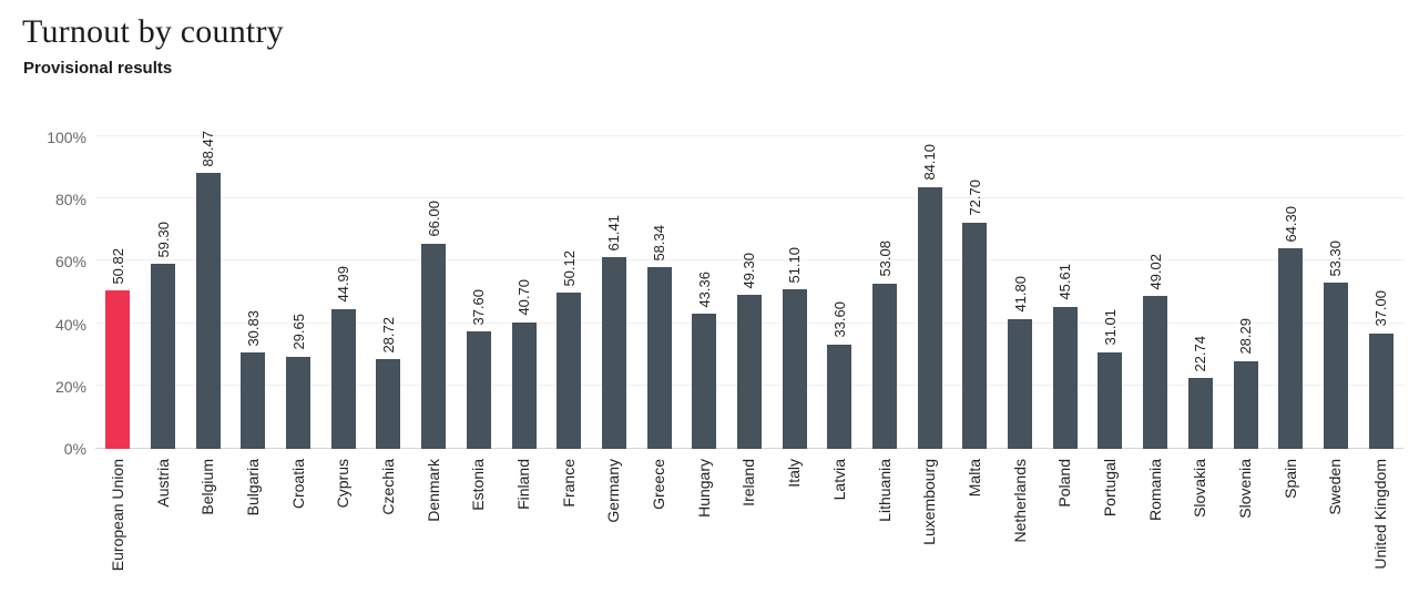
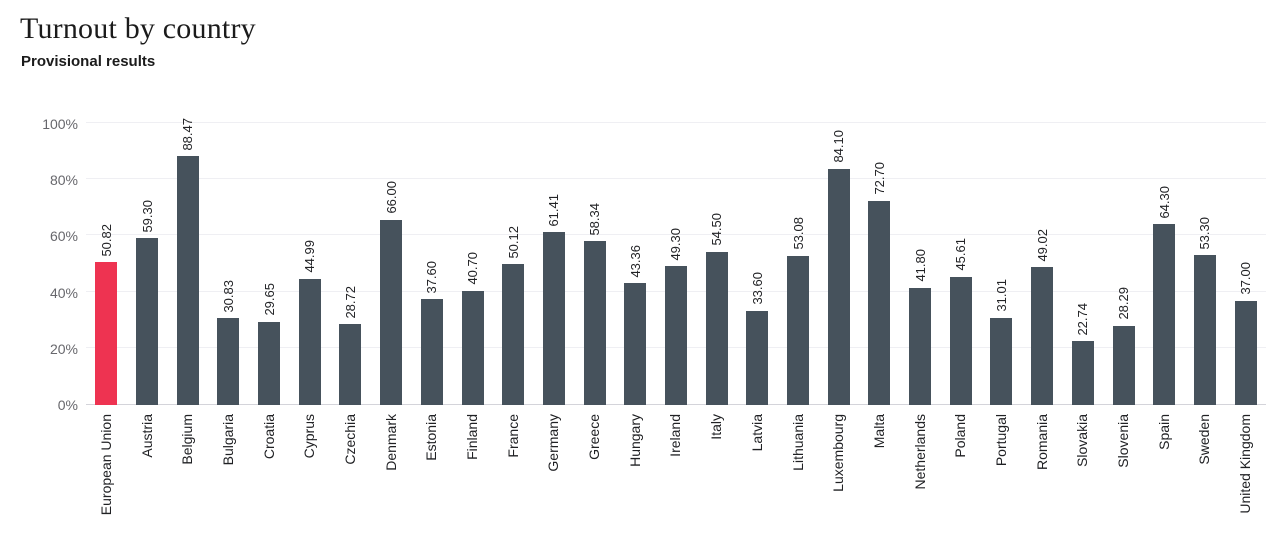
Italy: 51.10 -> 54.50
